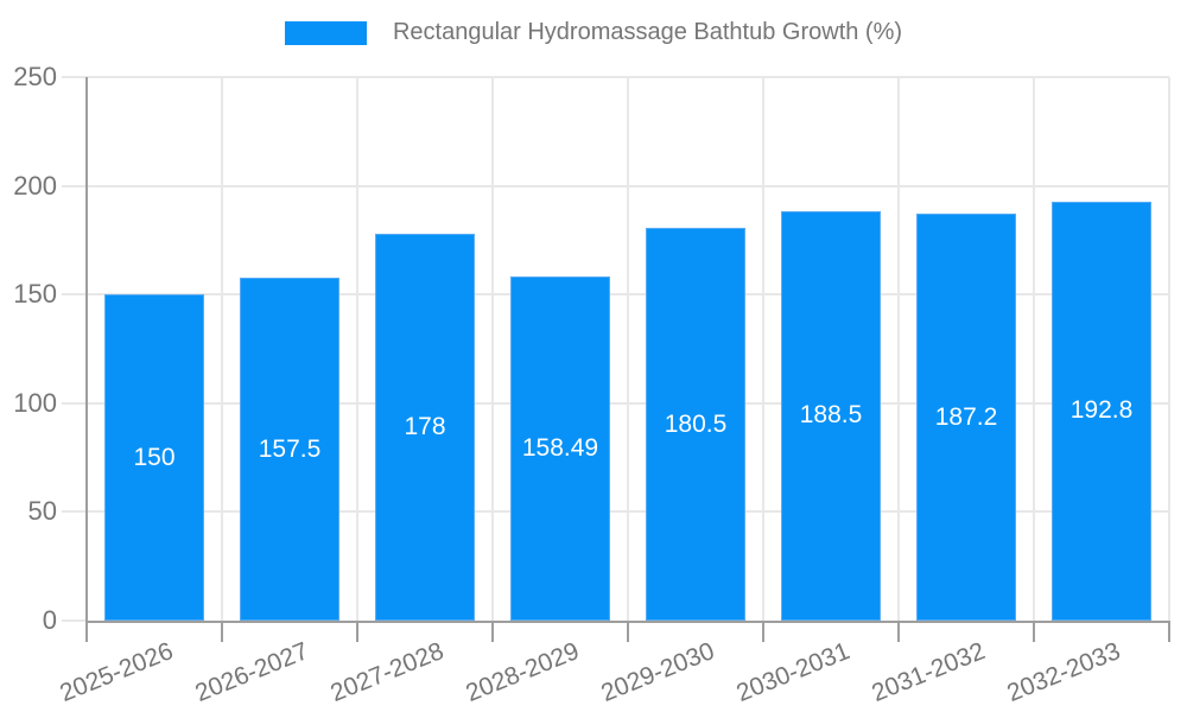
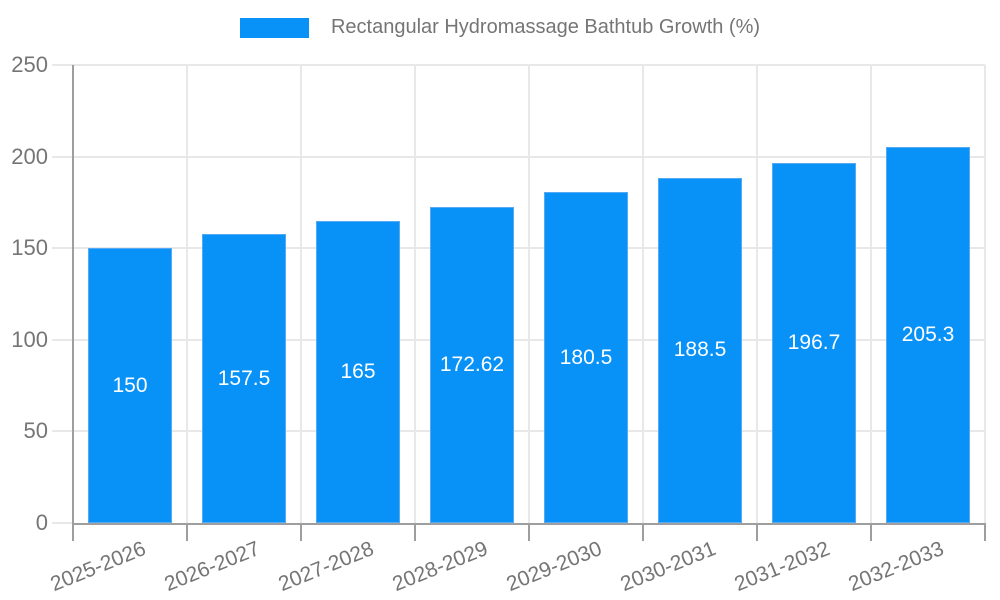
2027-2028: 178 -> 165
2028-2029: 158.49 -> 172.62
2031-2032: 187.2 -> 196.7
2032-2033: 192.8 -> 205.3
